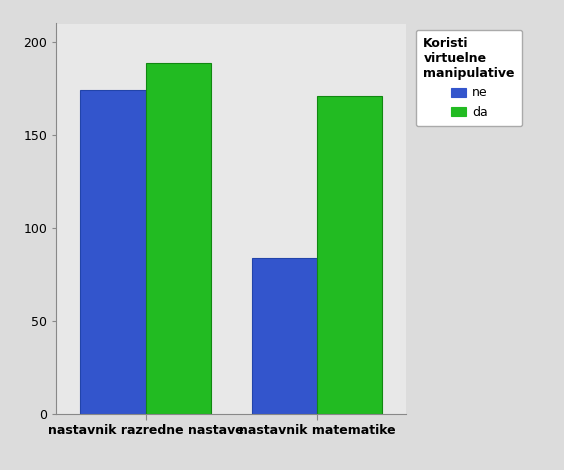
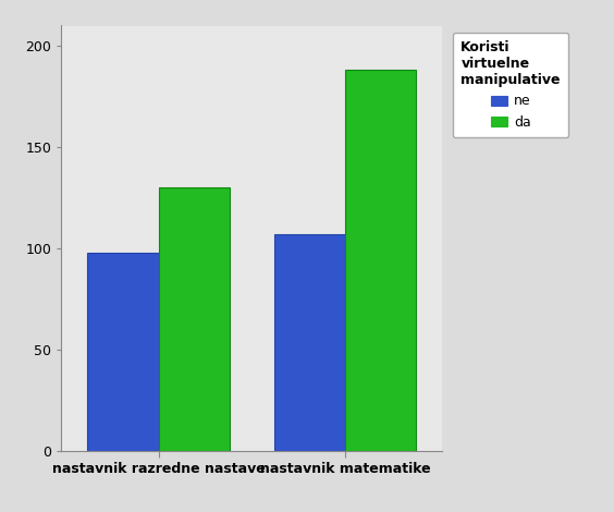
ne/nastavnik razredne nastave: 174 -> 98
da/nastavnik razredne nastave: 189 -> 130
ne/nastavnik matematike: 84 -> 107
da/nastavnik matematike: 171 -> 188
